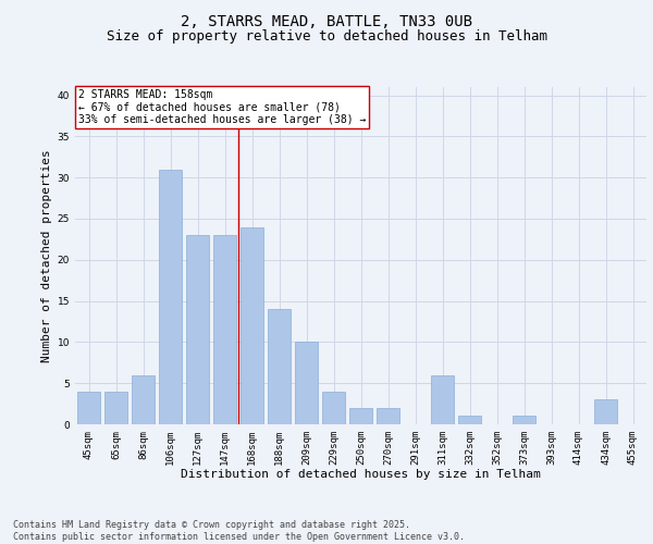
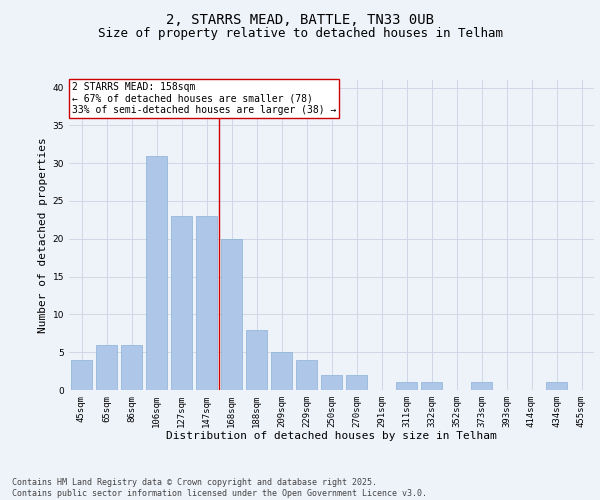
65sqm: 4 -> 6
168sqm: 24 -> 20
188sqm: 14 -> 8
209sqm: 10 -> 5
311sqm: 6 -> 1
434sqm: 3 -> 1
